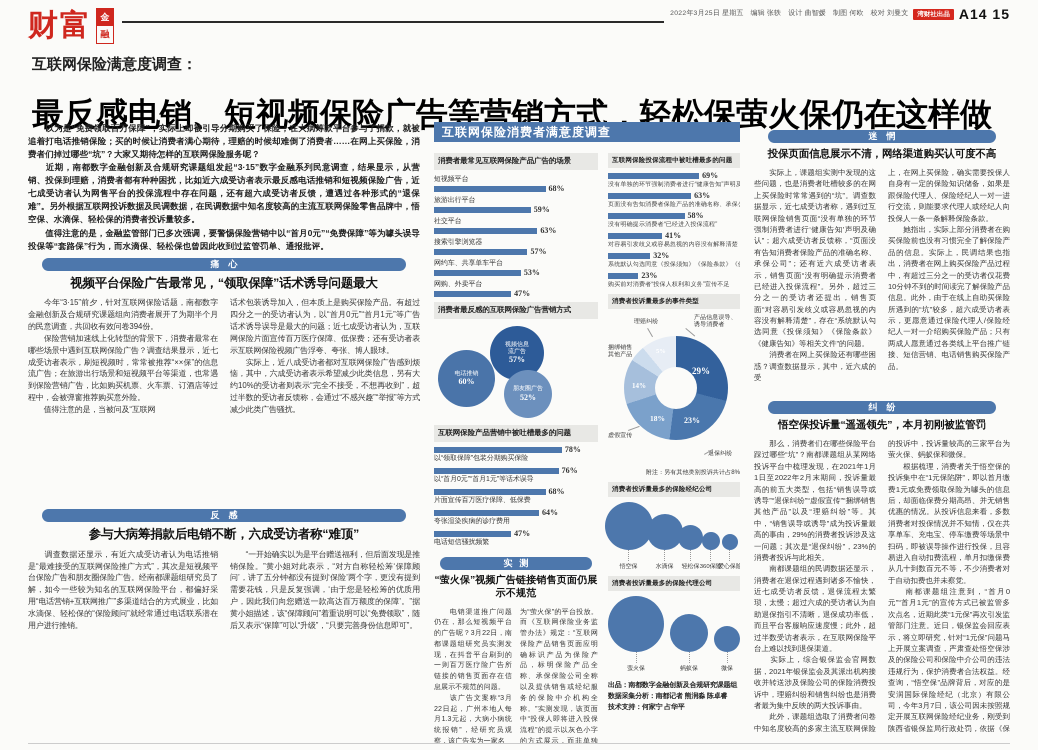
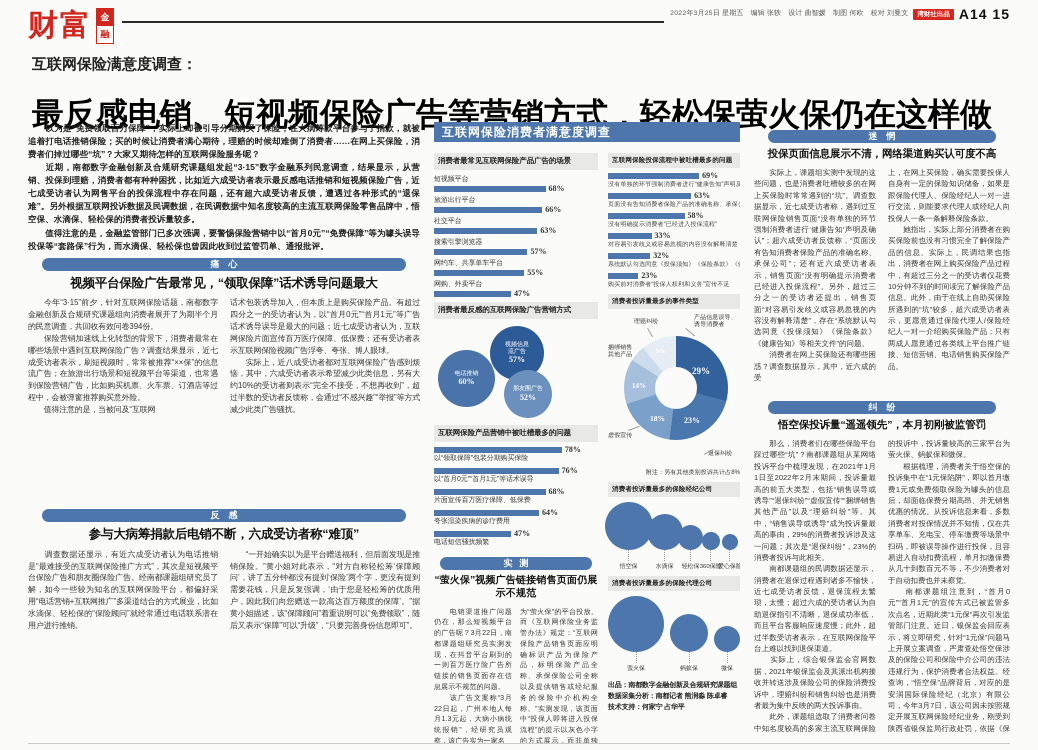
消费者最常见互联网保险产品广告的场景/旅游出行平台: 59% -> 66%
消费者最常见互联网保险产品广告的场景/网约车、共享单车平台: 53% -> 55%
互联网保险投保流程中被吐槽最多的问题/对容易引发歧义或容易忽视的内容没有解释清楚: 41% -> 33%
